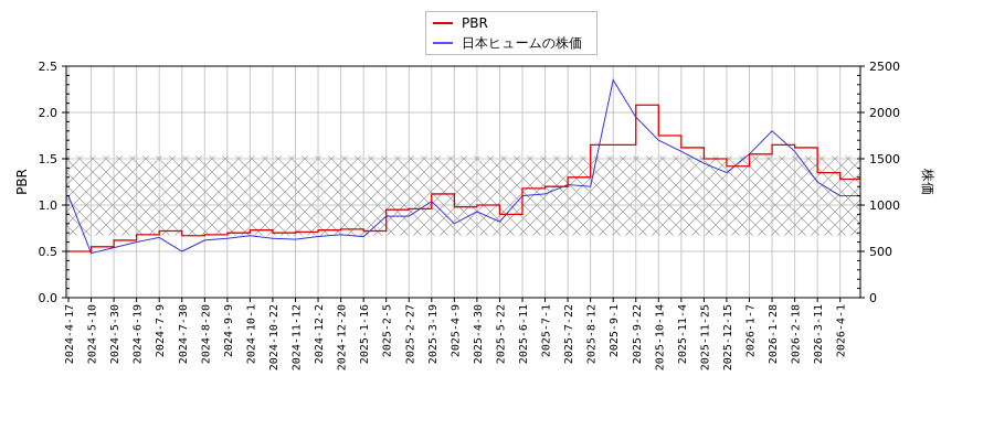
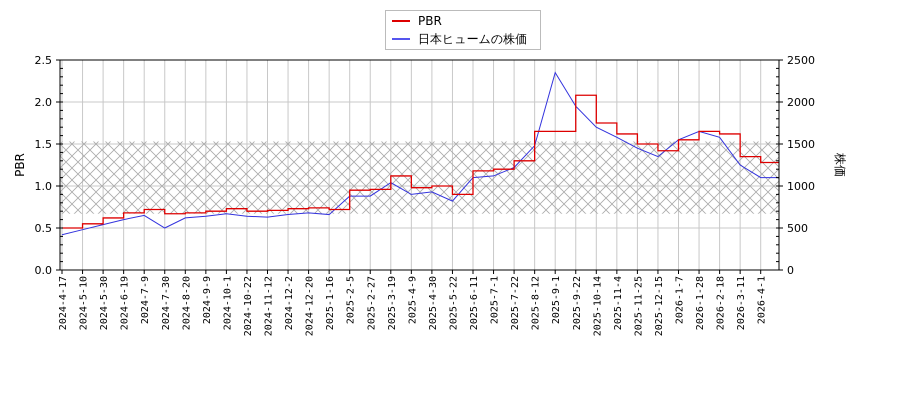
日本ヒュームの株価/2024-4-17: 1100 -> 400
日本ヒュームの株価/2025-4-9: 800 -> 900
日本ヒュームの株価/2025-8-12: 1200 -> 1500
日本ヒュームの株価/2026-1-28: 1800 -> 1600
